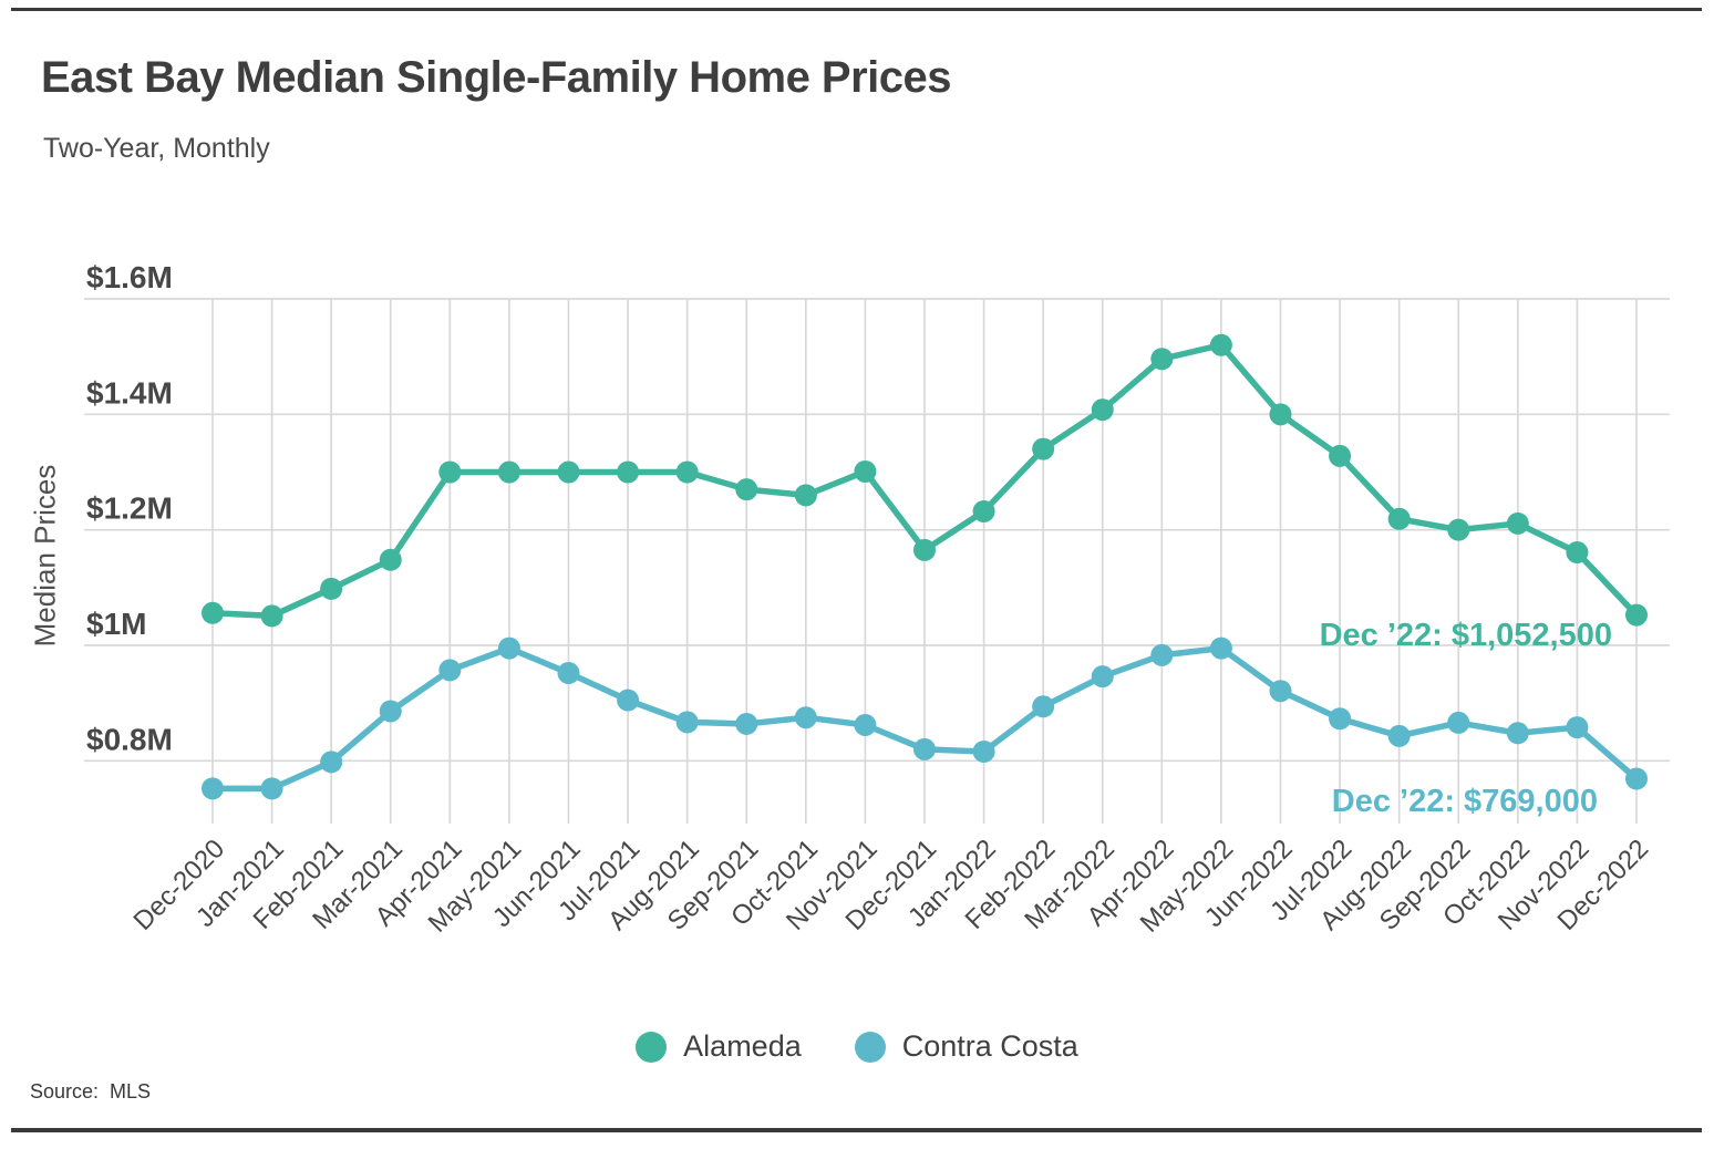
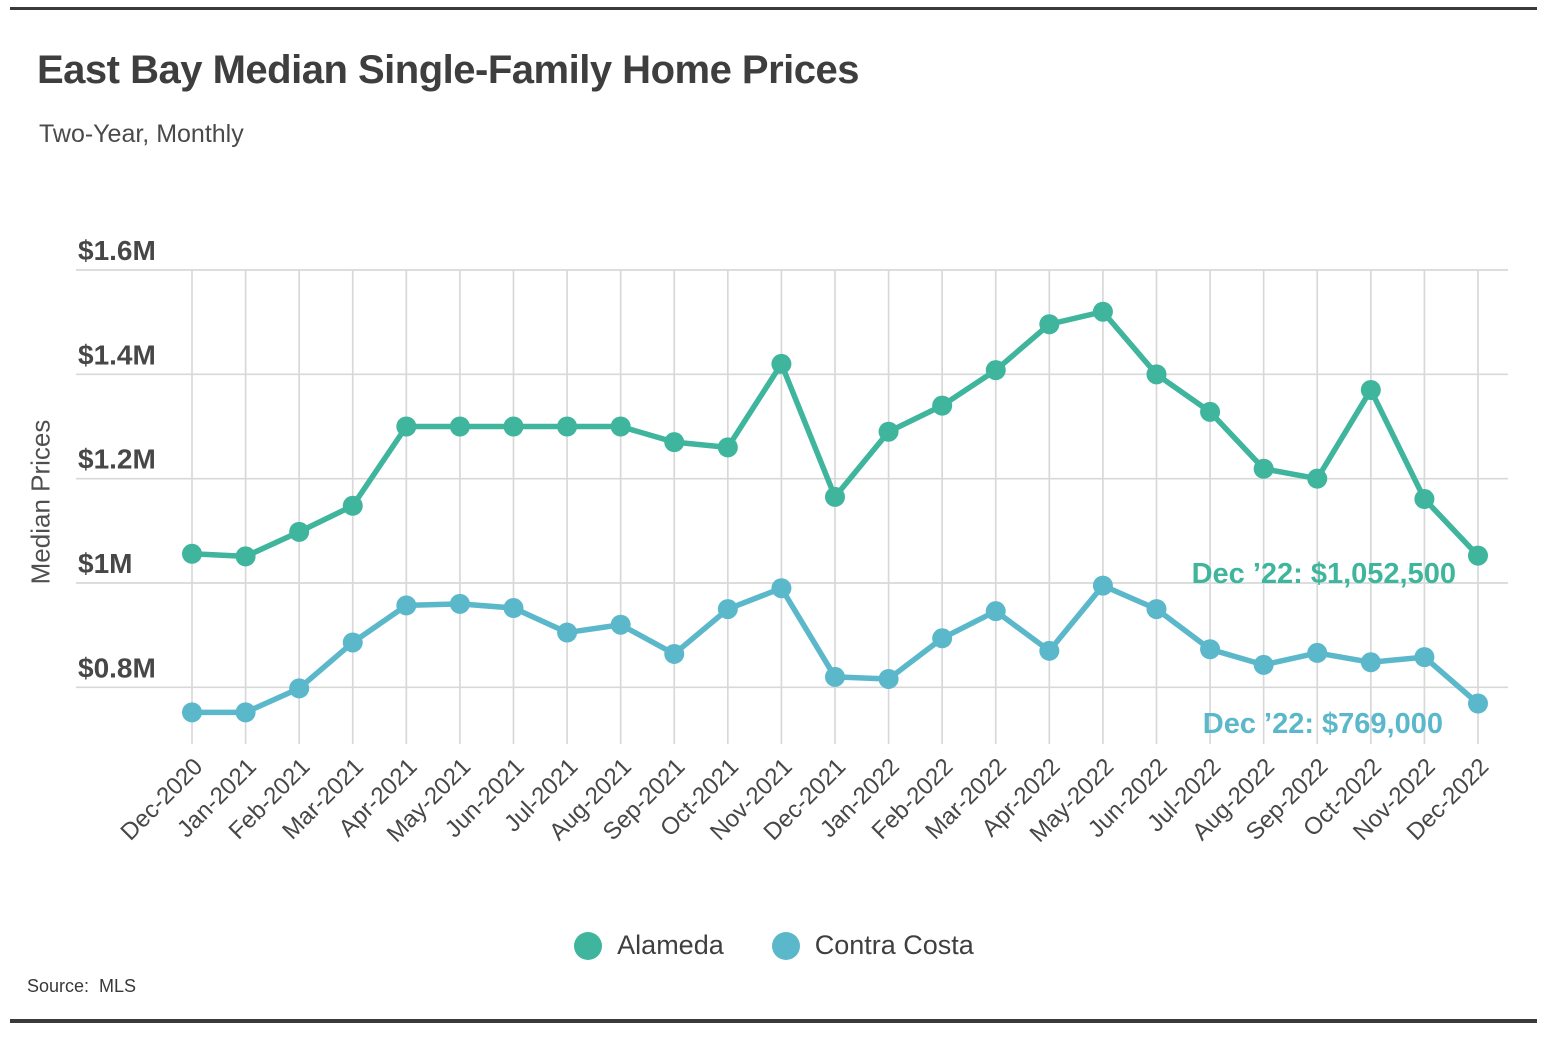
Contra Costa/May-2021: $0.99M -> $0.96M
Contra Costa/Aug-2021: $0.87M -> $0.92M
Contra Costa/Oct-2021: $0.88M -> $0.95M
Alameda/Nov-2021: $1.30M -> $1.42M
Contra Costa/Nov-2021: $0.86M -> $0.99M
Alameda/Jan-2022: $1.23M -> $1.29M
Contra Costa/Apr-2022: $0.98M -> $0.87M
Contra Costa/Jun-2022: $0.92M -> $0.95M
Alameda/Oct-2022: $1.21M -> $1.37M
